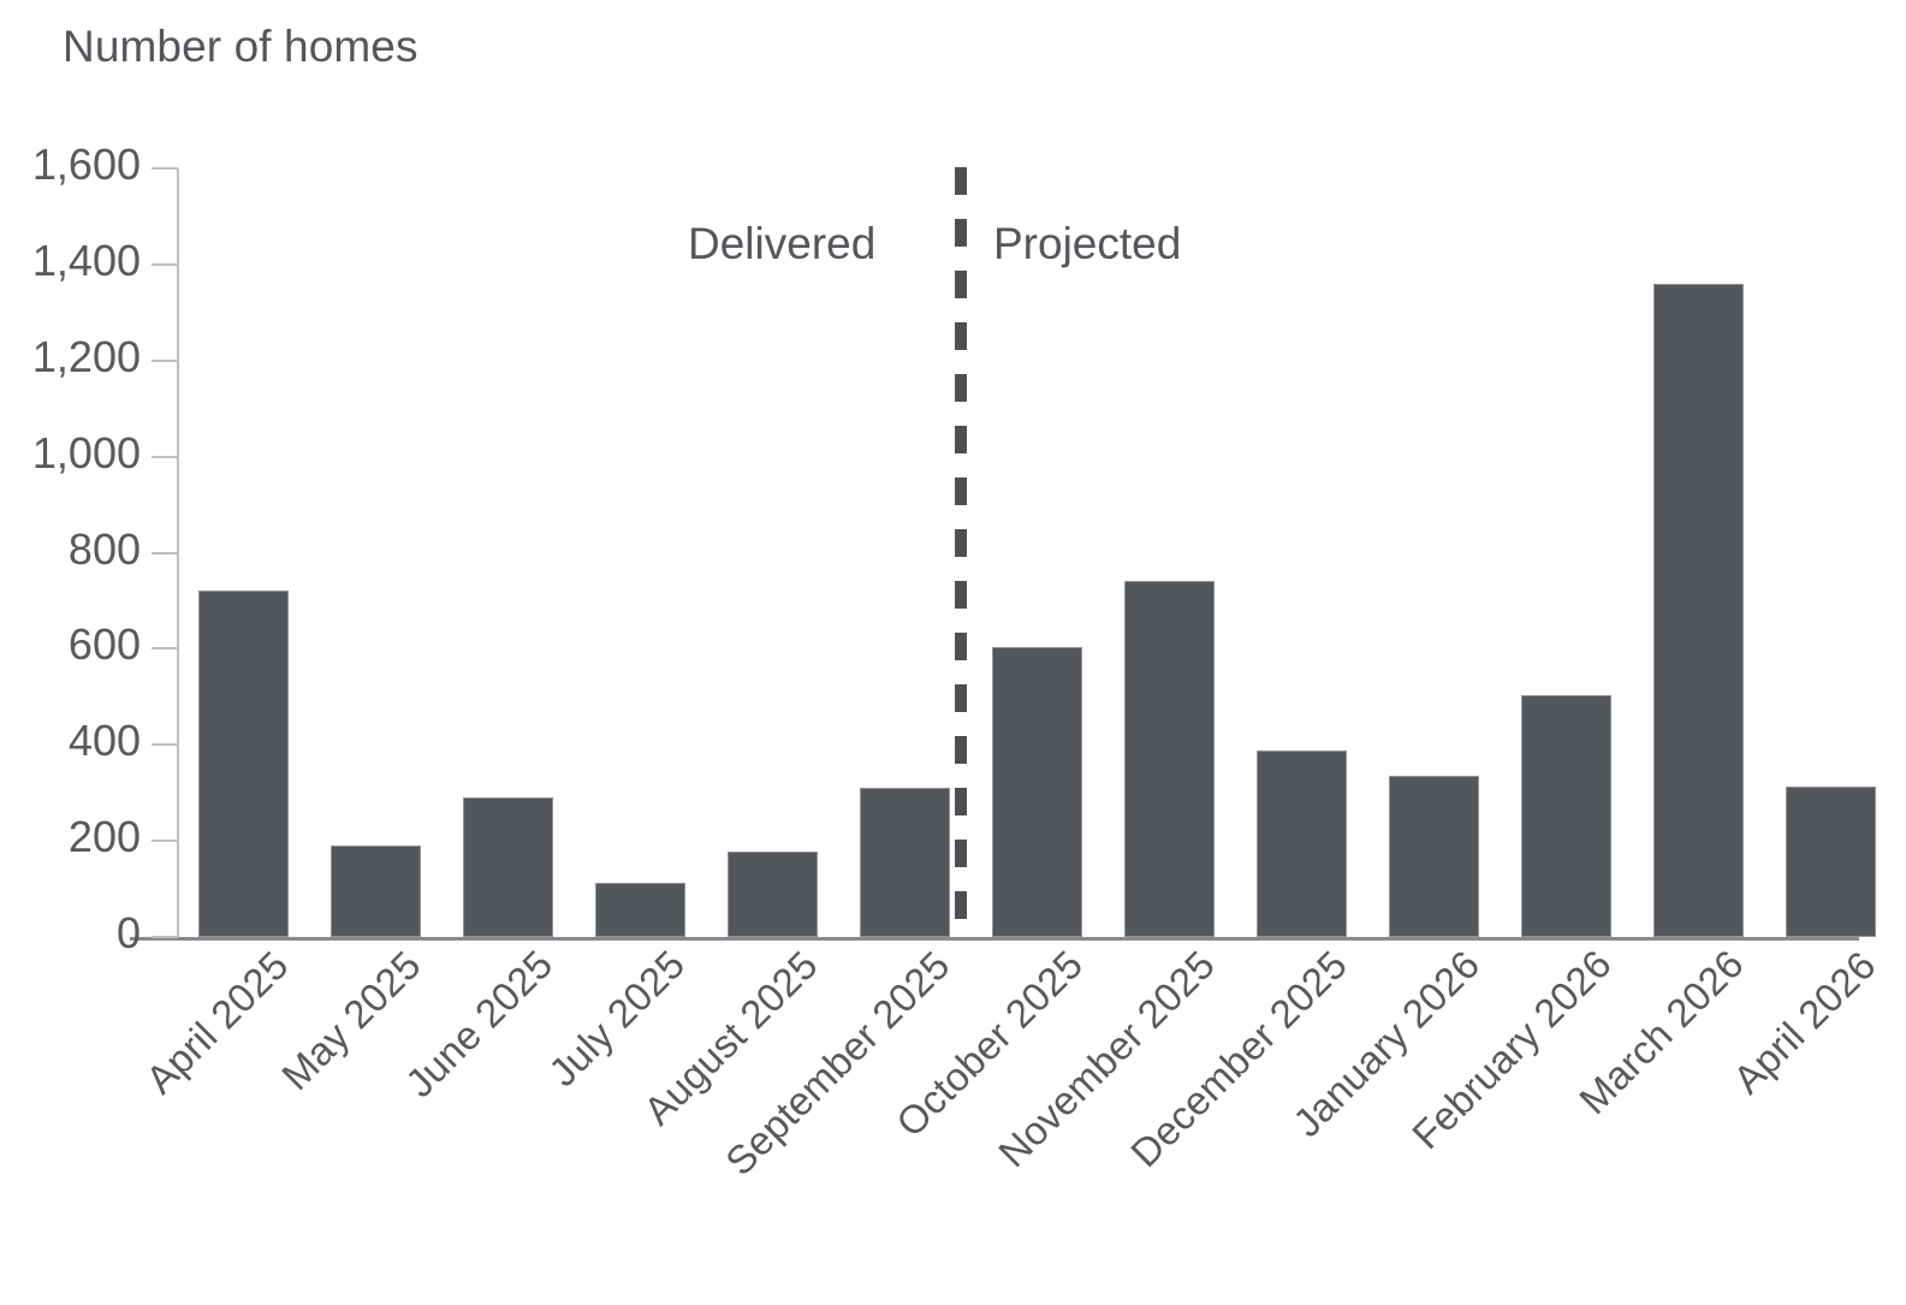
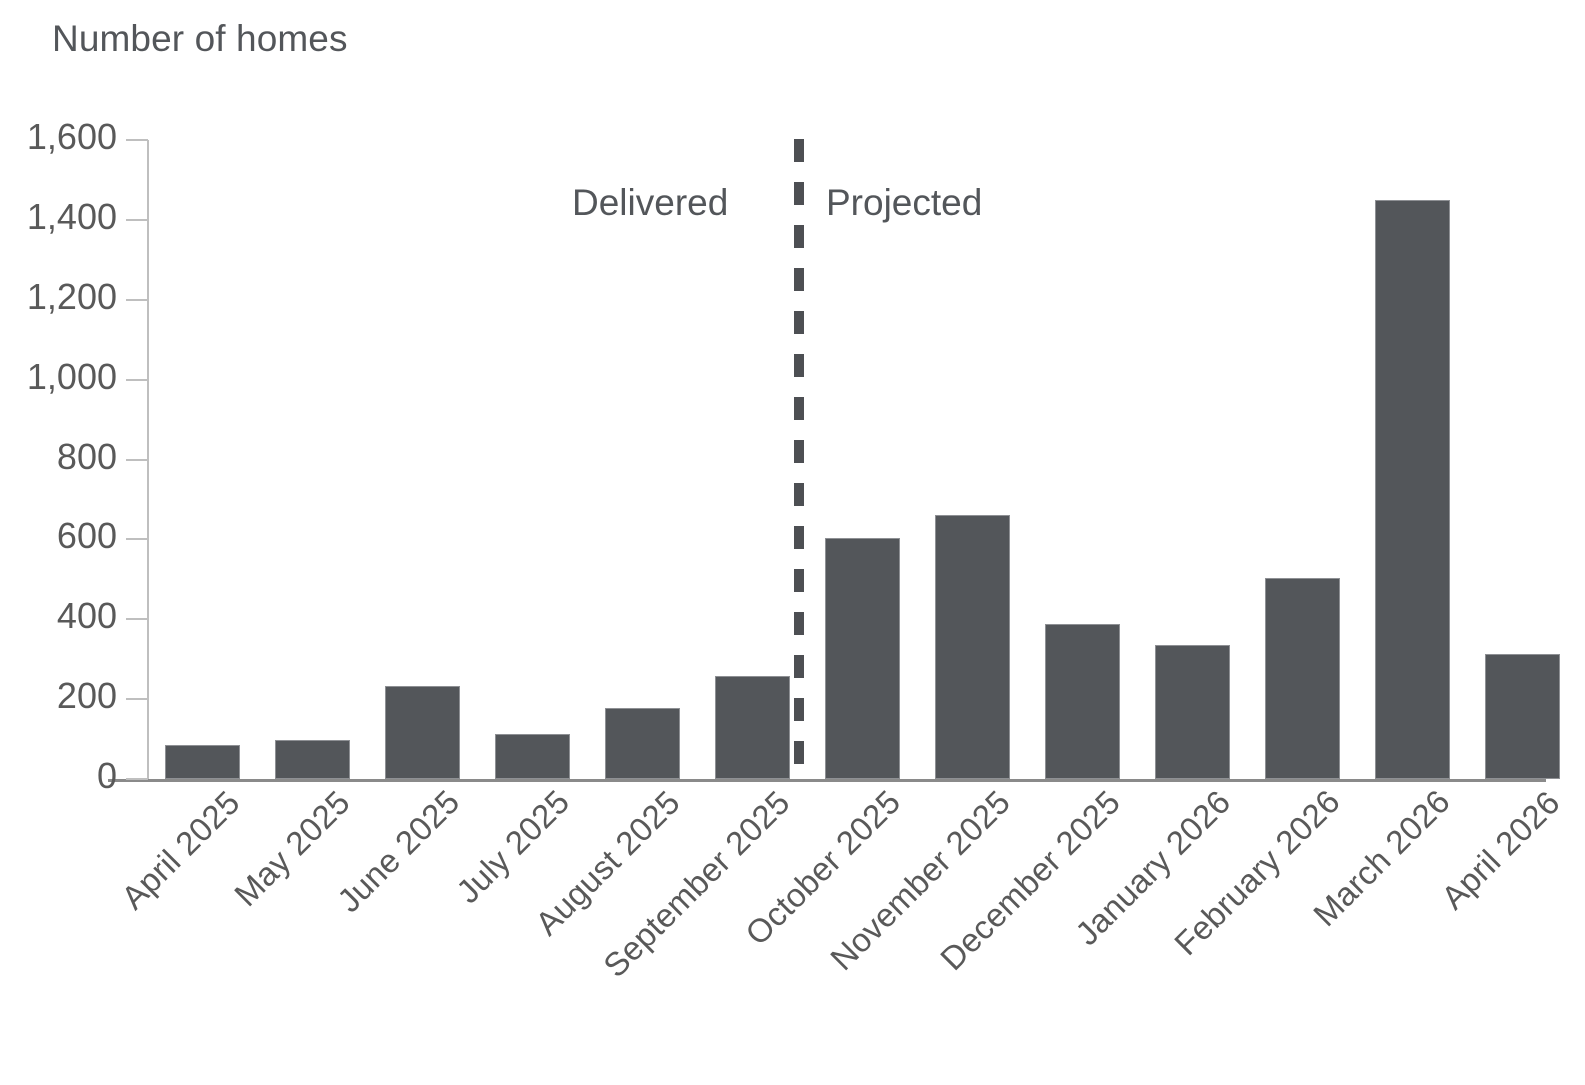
April 2025: 720 -> 80
May 2025: 190 -> 100
June 2025: 290 -> 230
September 2025: 310 -> 260
November 2025: 740 -> 660
March 2026: 1360 -> 1450
